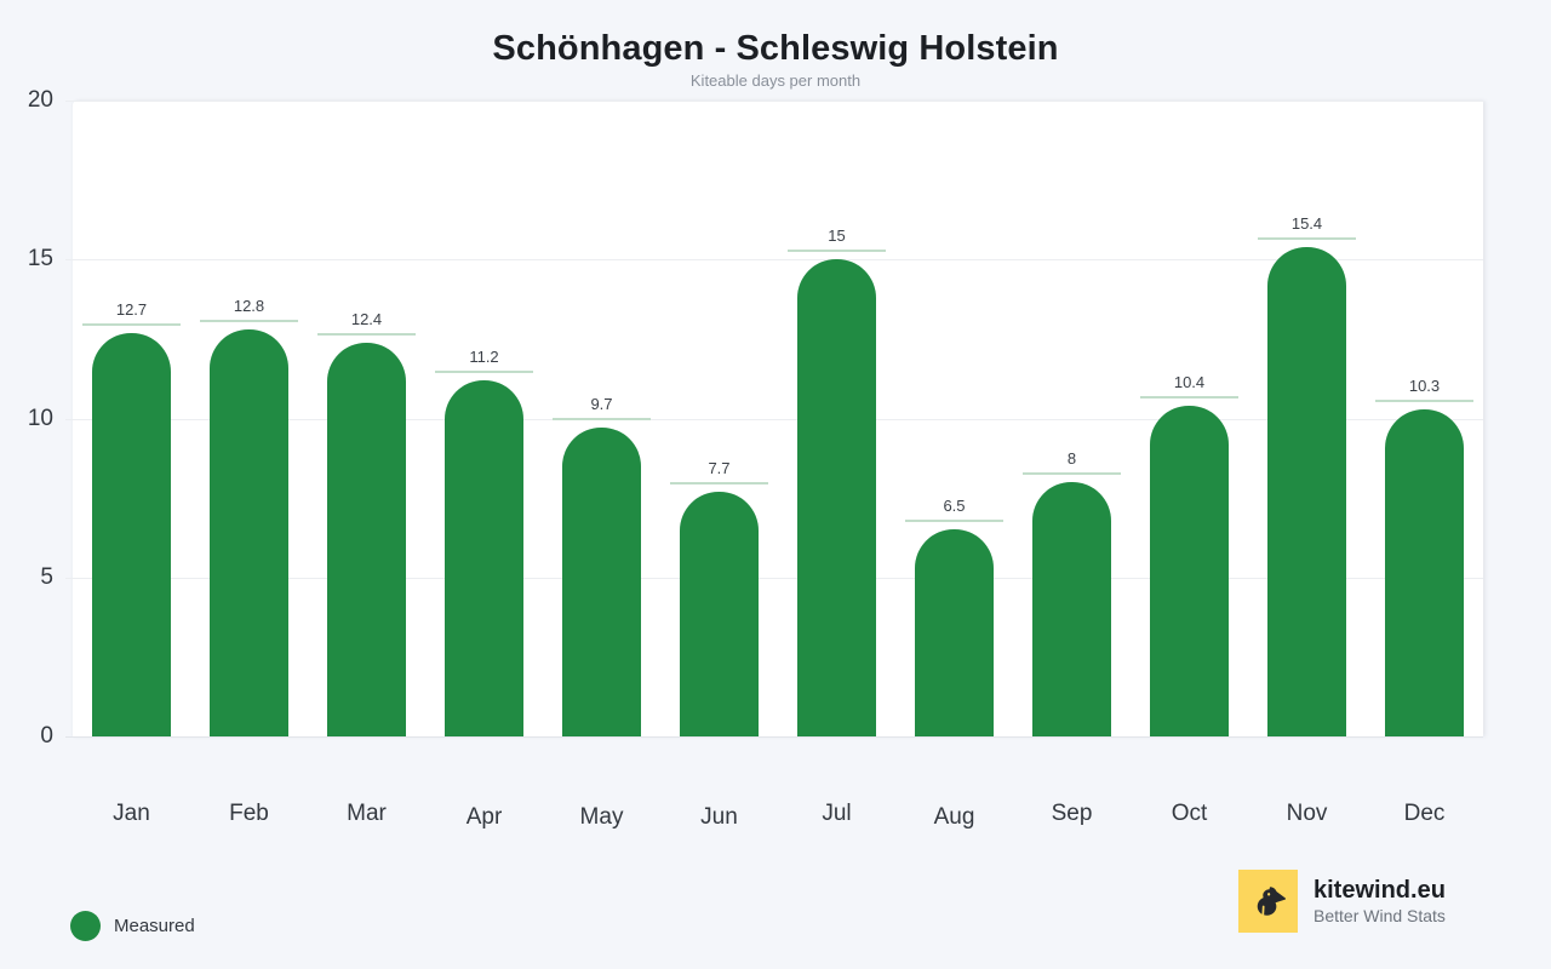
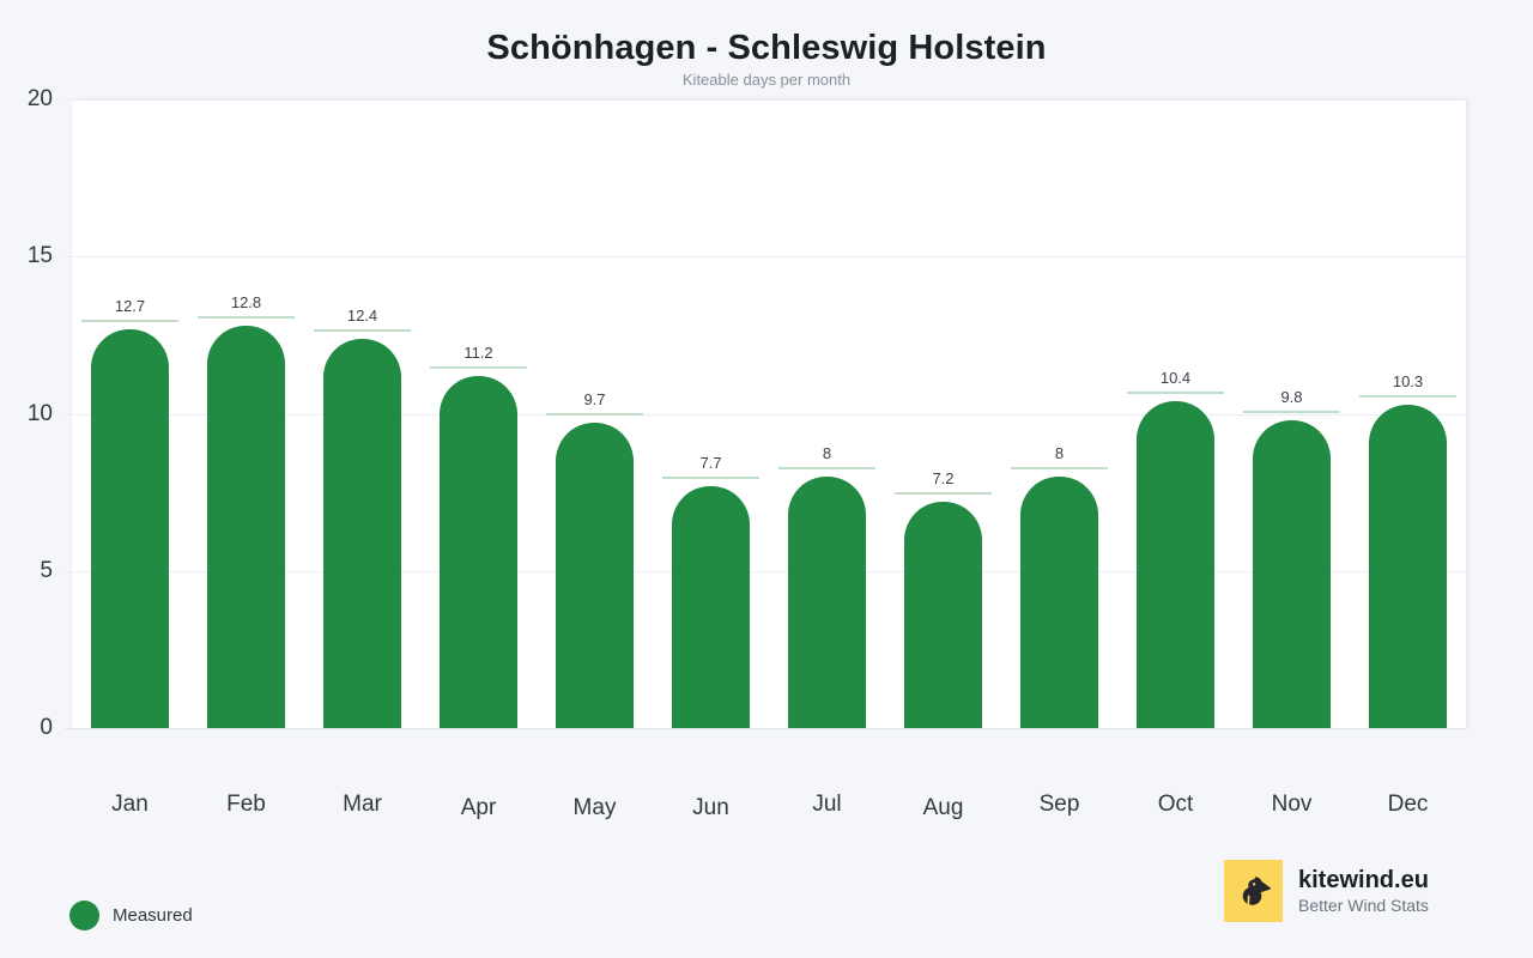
Jul: 15 -> 8
Aug: 6.5 -> 7.2
Nov: 15.4 -> 9.8
